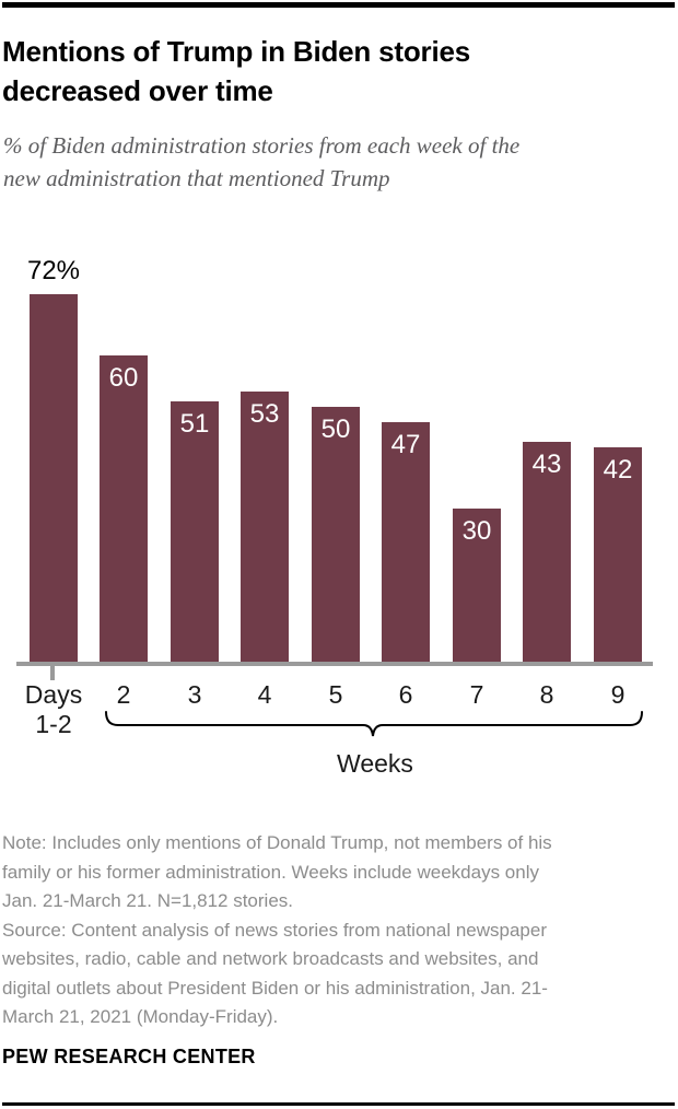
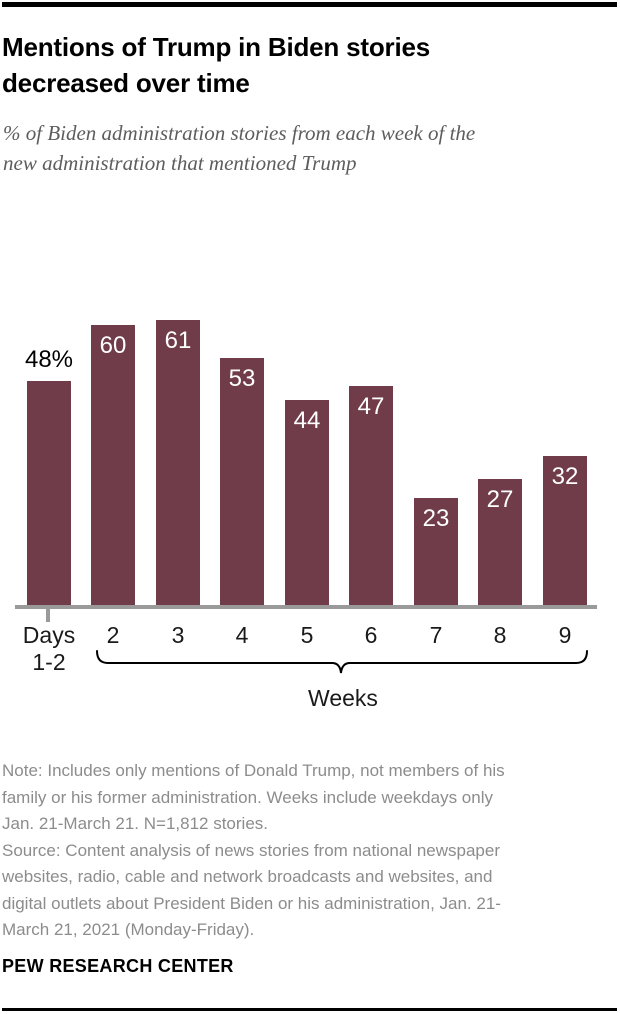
Days 1-2: 72% -> 48%
3: 51 -> 61
5: 50 -> 44
7: 30 -> 23
8: 43 -> 27
9: 42 -> 32
